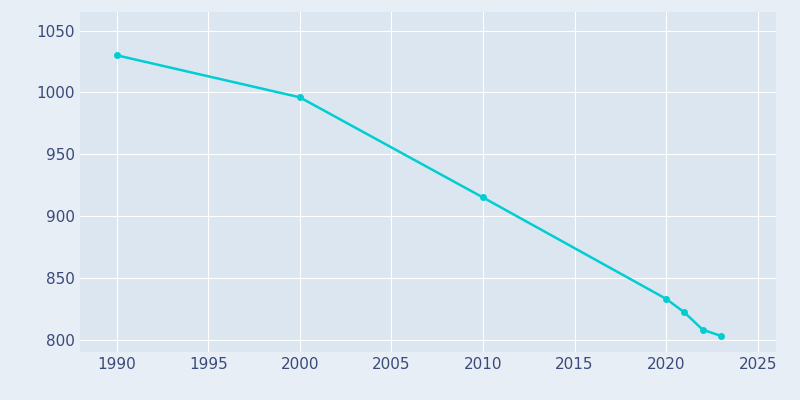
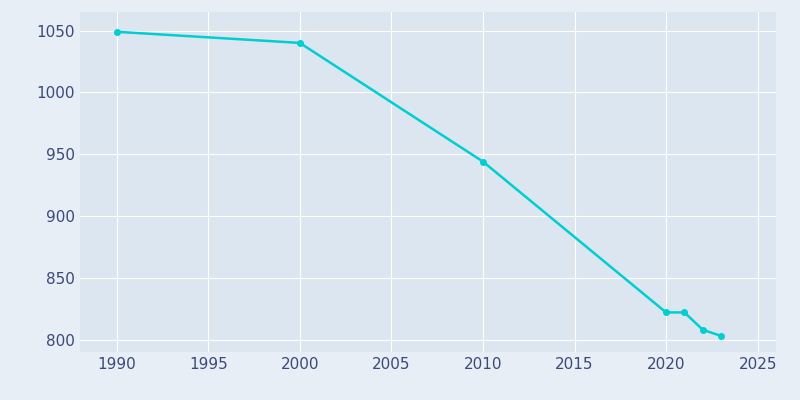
1990: 1030 -> 1049
2000: 996 -> 1040
2010: 915 -> 944
2020: 833 -> 822
